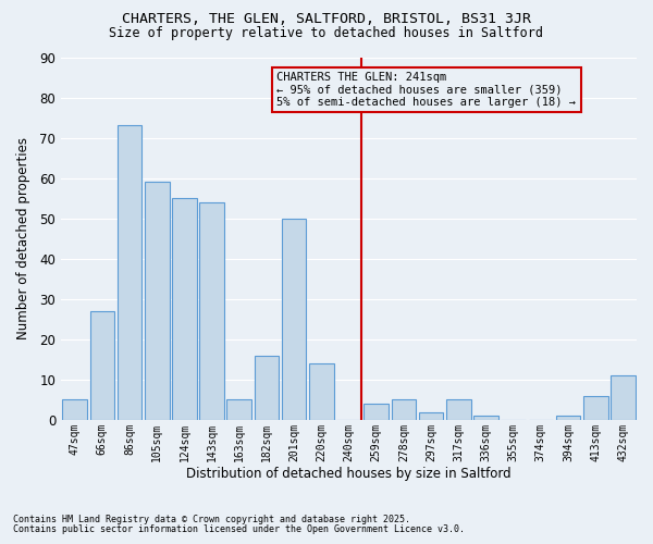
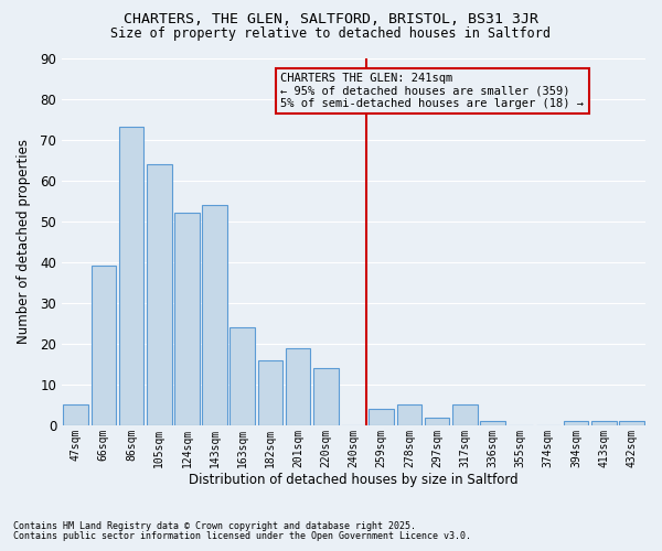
66sqm: 27 -> 39
105sqm: 59 -> 64
124sqm: 55 -> 52
163sqm: 5 -> 24
201sqm: 50 -> 19
413sqm: 6 -> 1
432sqm: 11 -> 1
